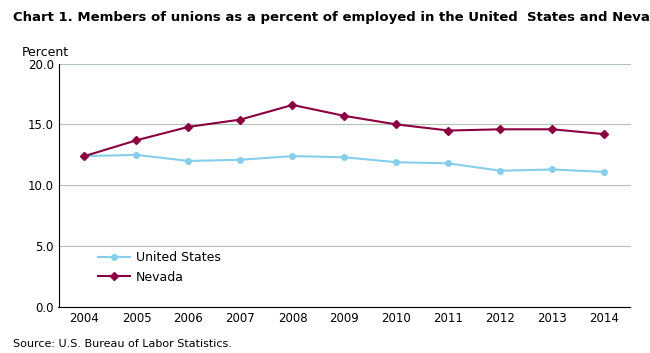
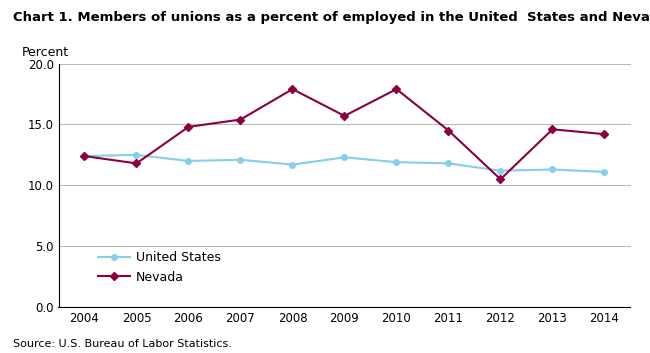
Nevada/2005: 13.7 -> 11.8
United States/2008: 12.4 -> 11.7
Nevada/2008: 16.6 -> 17.9
Nevada/2010: 15.0 -> 17.9
Nevada/2012: 14.6 -> 10.5
